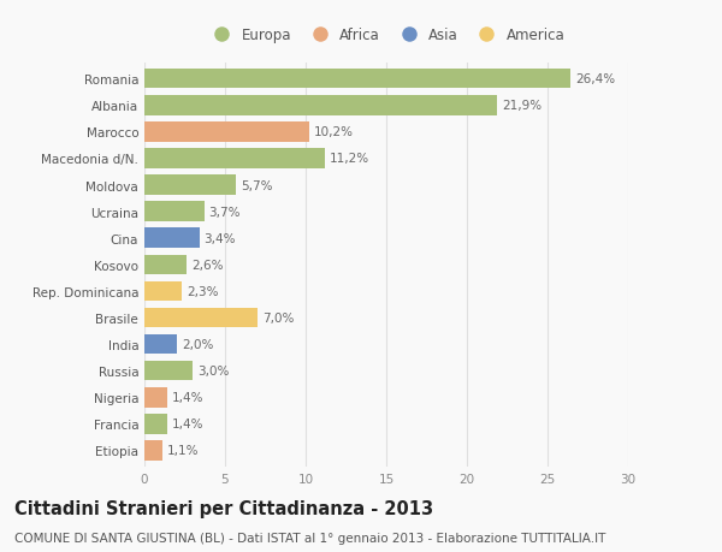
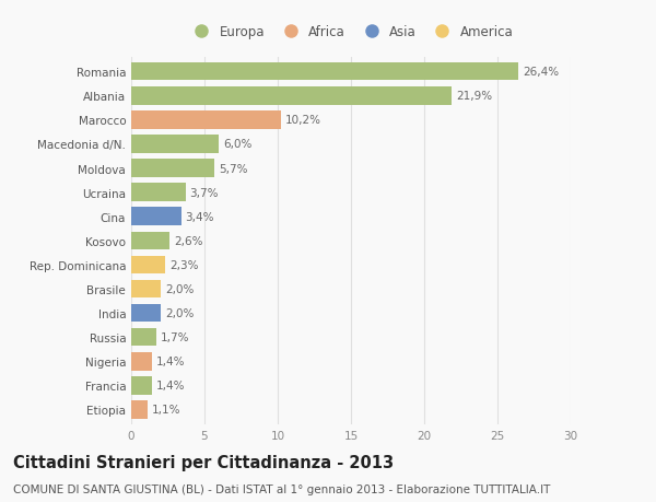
Macedonia d/N.: 11,2% -> 6,0%
Brasile: 7,0% -> 2,0%
Russia: 3,0% -> 1,7%
